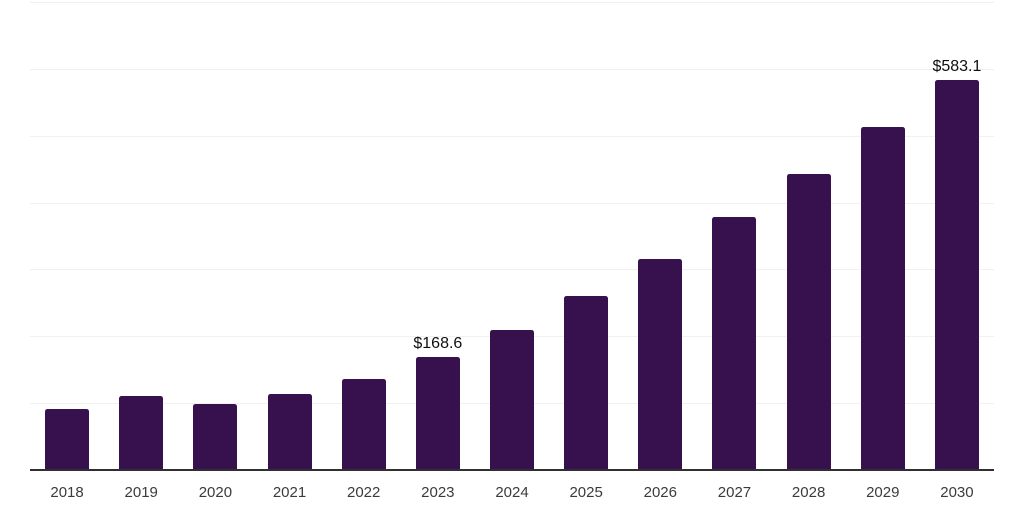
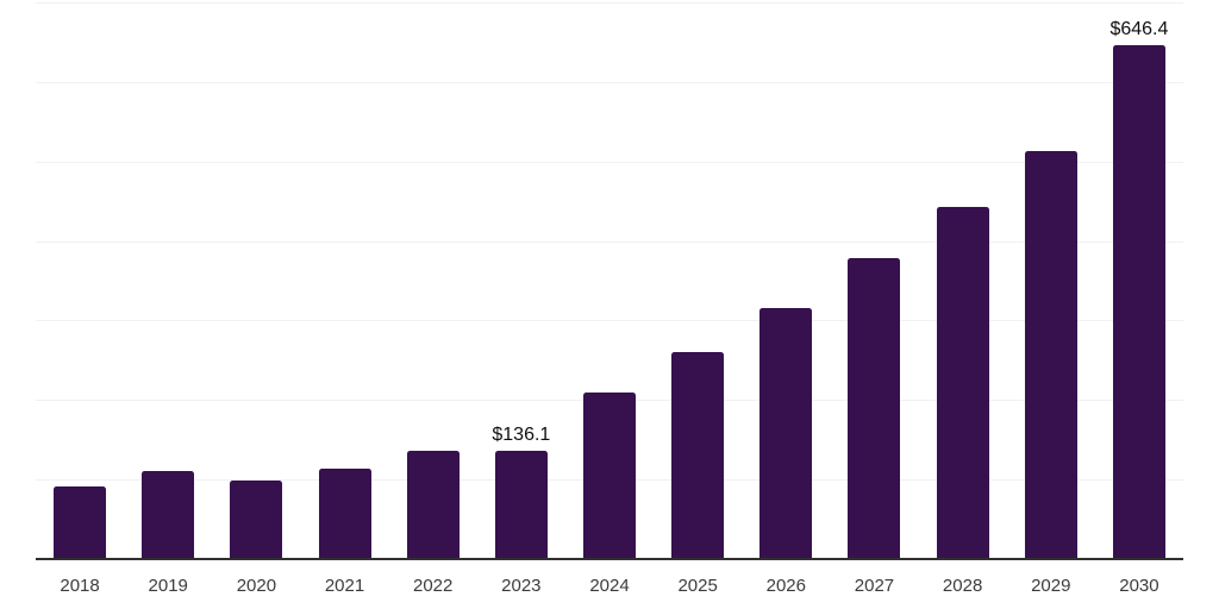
2023: $168.6 -> $136.1
2030: $583.1 -> $646.4
